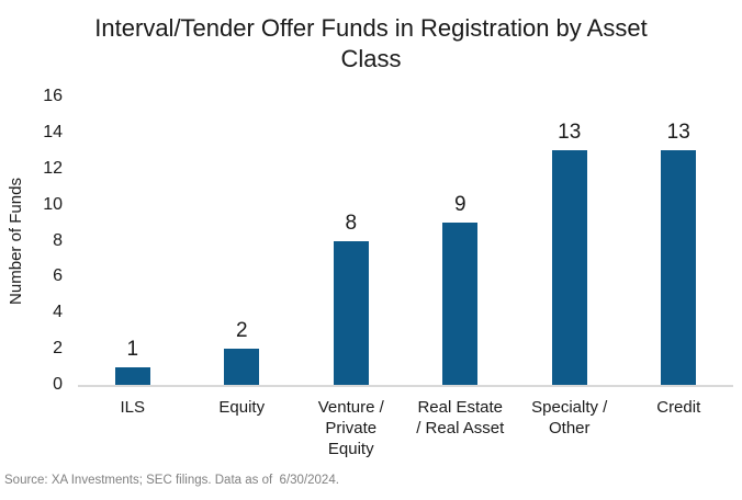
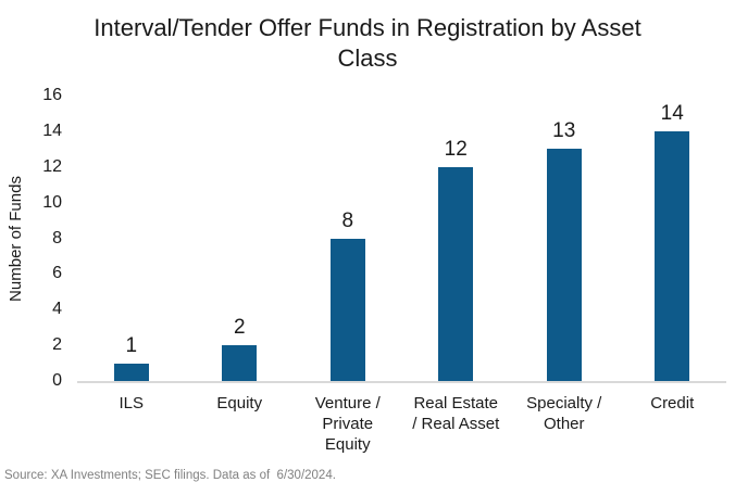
Real Estate / Real Asset: 9 -> 12
Credit: 13 -> 14
